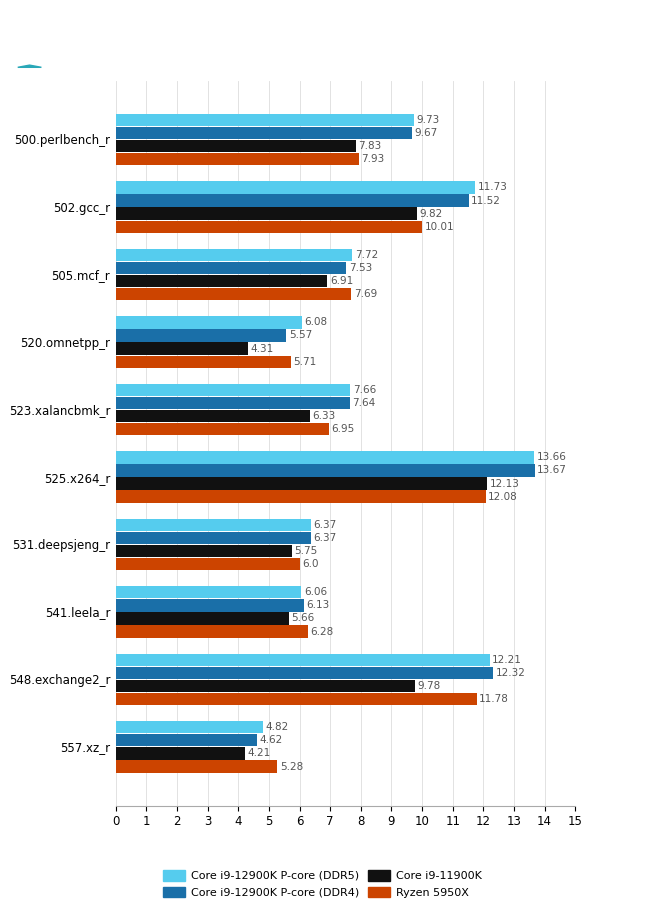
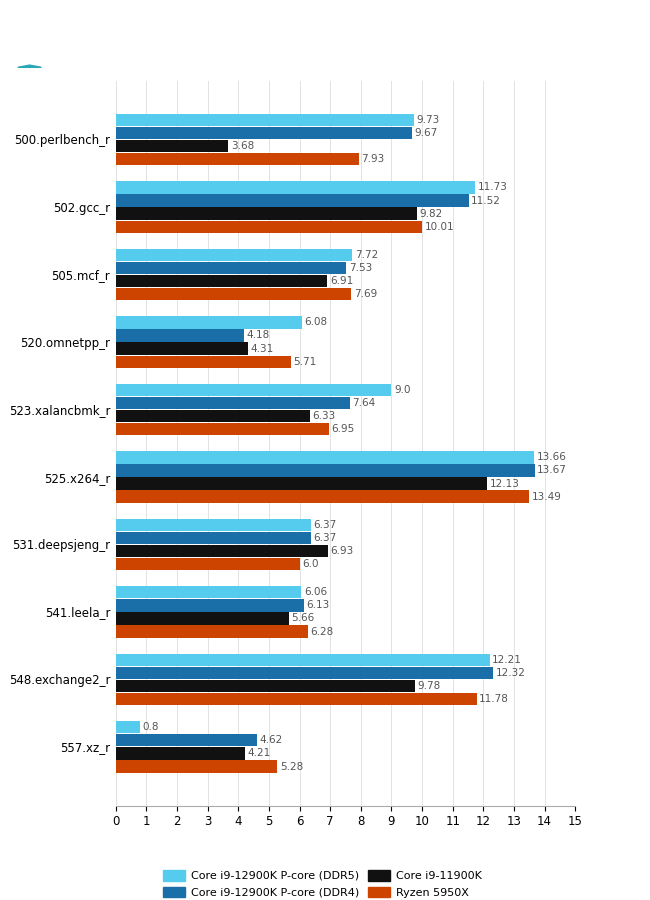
Core i9-11900K/500.perlbench_r: 7.83 -> 3.68
Core i9-12900K P-core (DDR4)/520.omnetpp_r: 5.57 -> 4.18
Core i9-12900K P-core (DDR5)/523.xalancbmk_r: 7.66 -> 9.0
Ryzen 5950X/525.x264_r: 12.08 -> 13.49
Core i9-11900K/531.deepsjeng_r: 5.75 -> 6.93
Core i9-12900K P-core (DDR5)/557.xz_r: 4.82 -> 0.8
